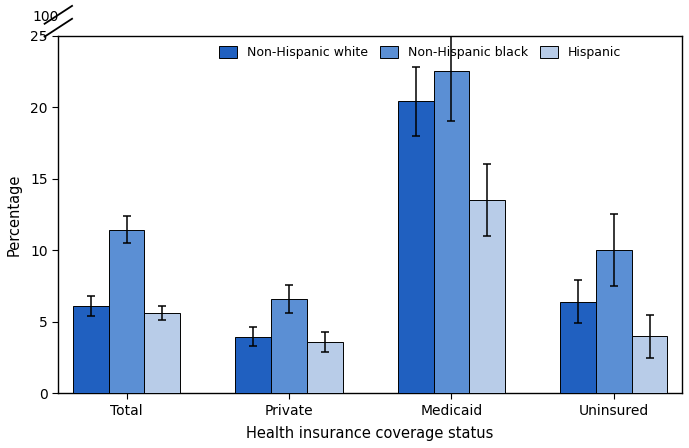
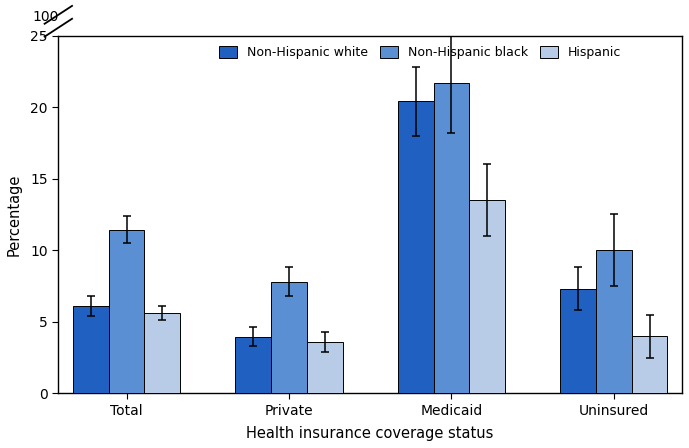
Non-Hispanic black/Private: 6.6 -> 7.8
Non-Hispanic black/Medicaid: 22.5 -> 21.7
Non-Hispanic white/Uninsured: 6.4 -> 7.3
